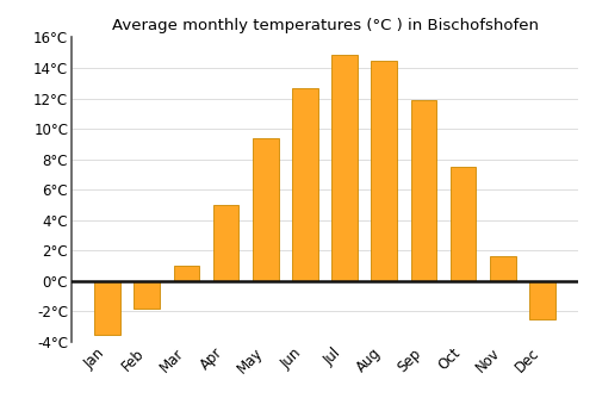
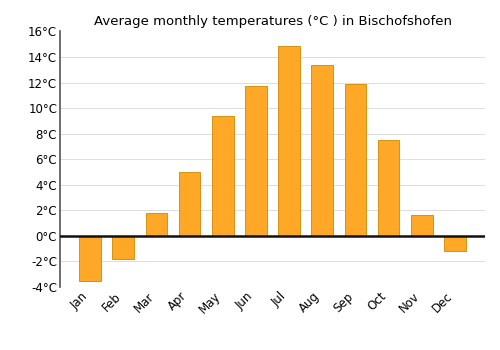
Mar: 1.0°C -> 1.8°C
Jun: 12.7°C -> 11.7°C
Aug: 14.5°C -> 13.4°C
Dec: -2.5°C -> -1.2°C
